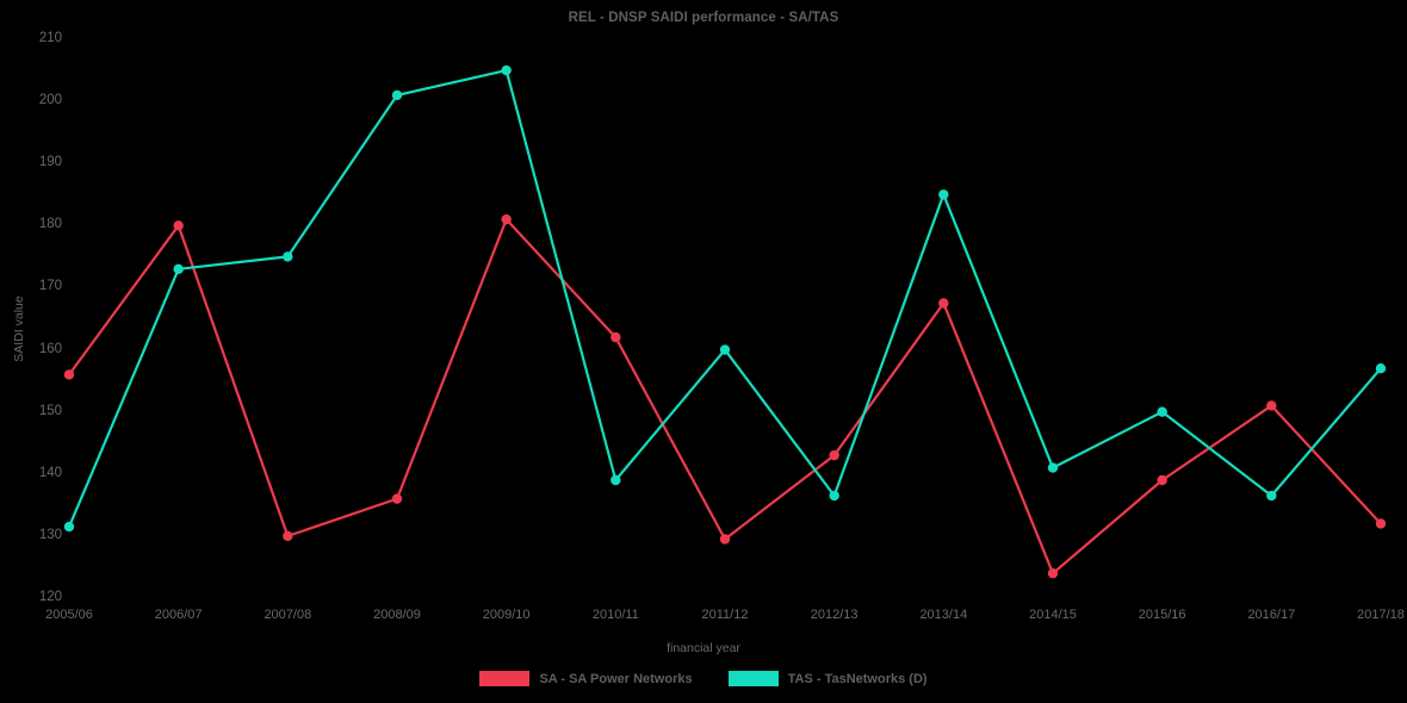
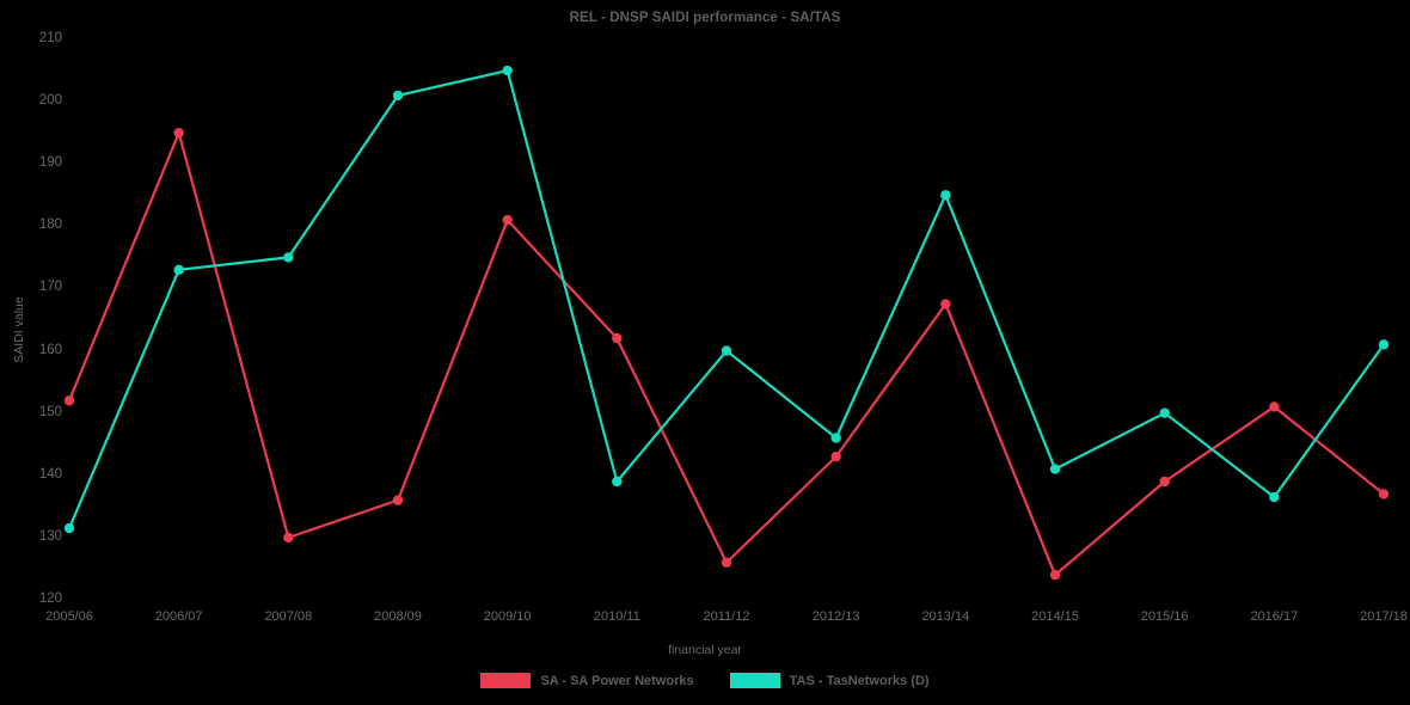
SA - SA Power Networks/2005/06: 156 -> 152
SA - SA Power Networks/2006/07: 180 -> 195
SA - SA Power Networks/2011/12: 130 -> 126
TAS - TasNetworks (D)/2012/13: 136 -> 146
SA - SA Power Networks/2017/18: 132 -> 137
TAS - TasNetworks (D)/2017/18: 157 -> 161
